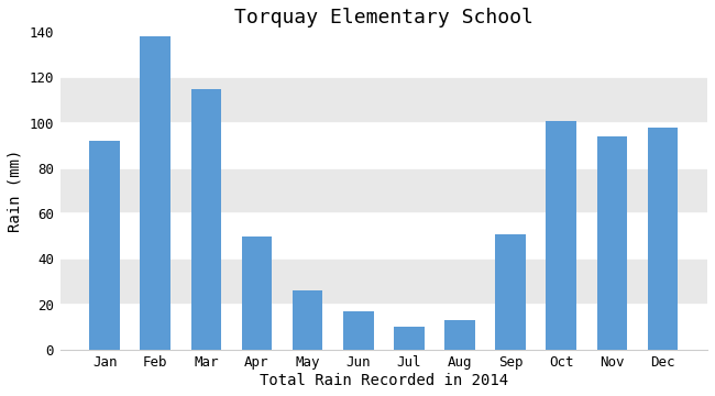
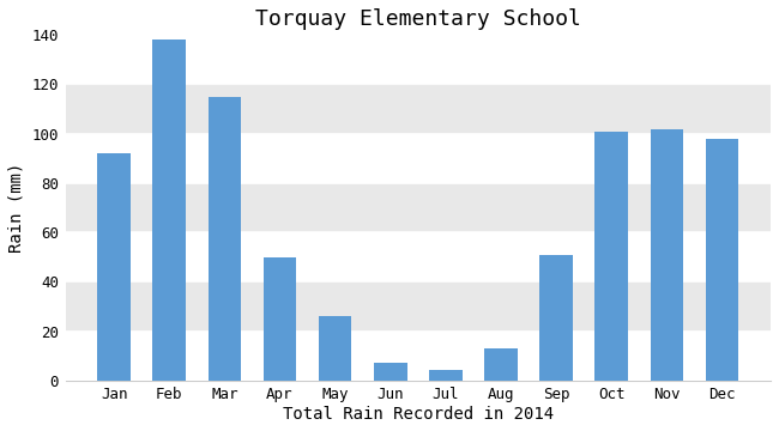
Jun: 17 -> 7
Jul: 10 -> 4
Nov: 94 -> 102
